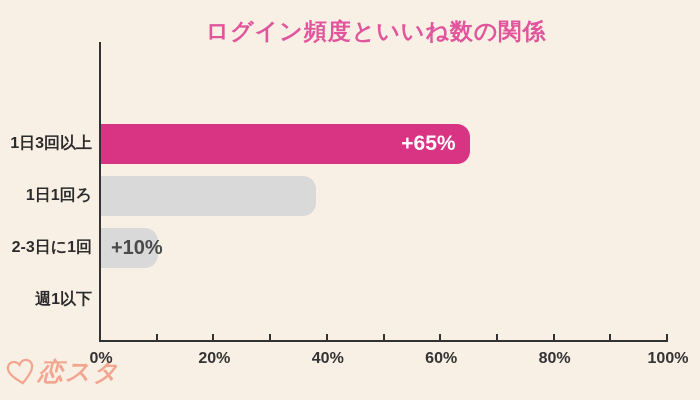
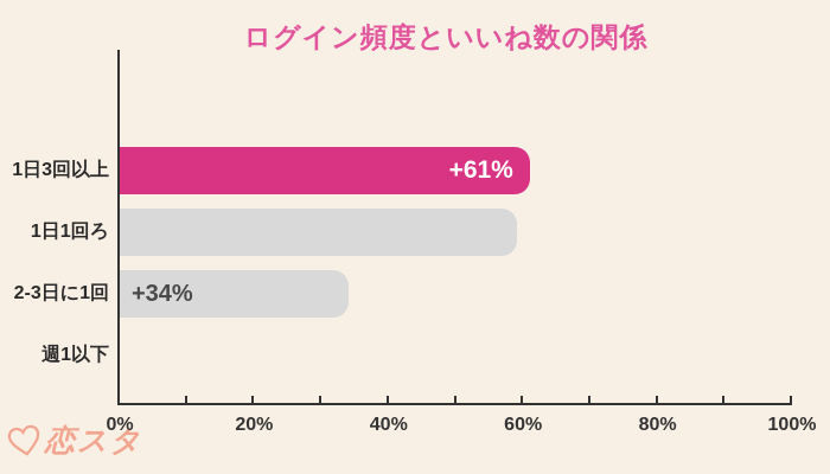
1日3回以上: +65% -> +61%
1日1回ろ: 38% -> 59%
2-3日に1回: +10% -> +34%
